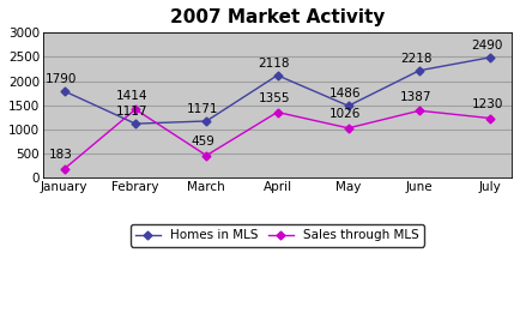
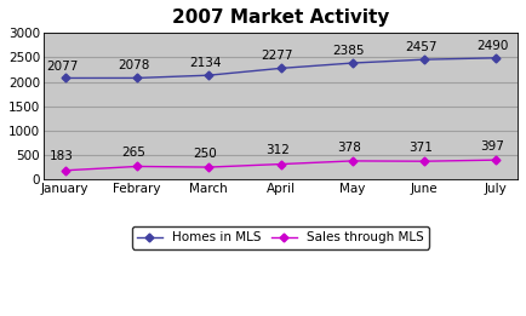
Homes in MLS/January: 1790 -> 2077
Homes in MLS/Febrary: 1117 -> 2078
Sales through MLS/Febrary: 1414 -> 265
Homes in MLS/March: 1171 -> 2134
Sales through MLS/March: 459 -> 250
Homes in MLS/April: 2118 -> 2277
Sales through MLS/April: 1355 -> 312
Homes in MLS/May: 1486 -> 2385
Sales through MLS/May: 1026 -> 378
Homes in MLS/June: 2218 -> 2457
Sales through MLS/June: 1387 -> 371
Sales through MLS/July: 1230 -> 397
